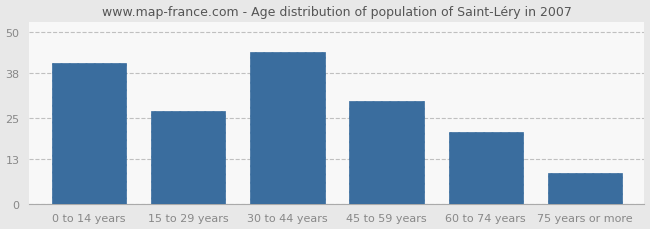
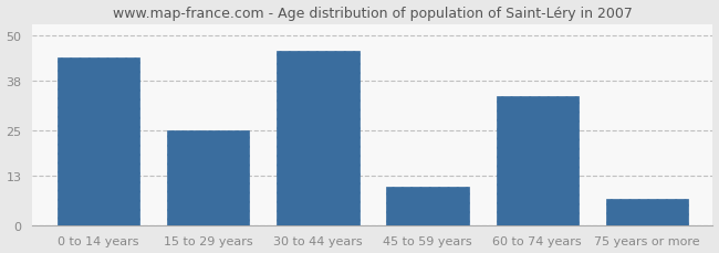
0 to 14 years: 41 -> 44
15 to 29 years: 27 -> 25
30 to 44 years: 44 -> 46
45 to 59 years: 30 -> 10
60 to 74 years: 21 -> 34
75 years or more: 9 -> 7
